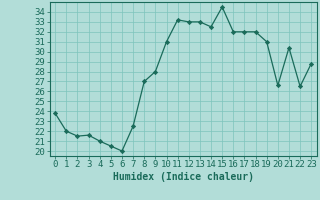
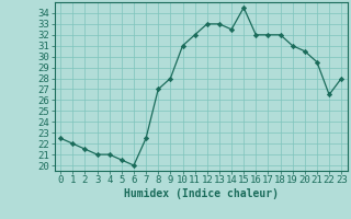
0: 23.8 -> 22.5
3: 21.6 -> 21.0
11: 33.2 -> 32.0
20: 26.6 -> 30.5
21: 30.4 -> 29.5
23: 28.8 -> 28.0
